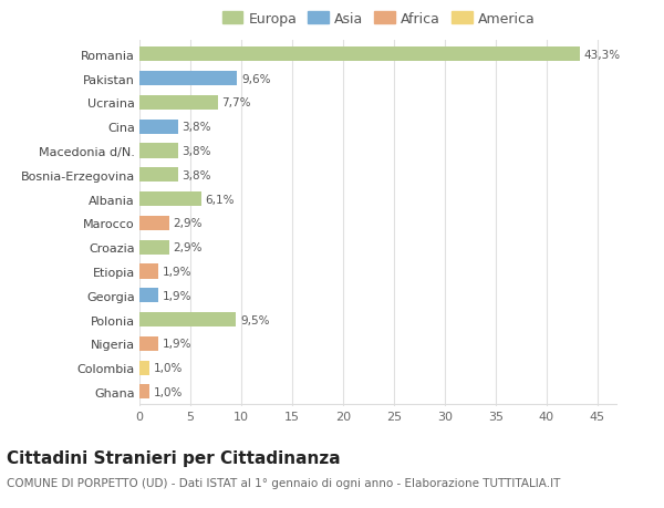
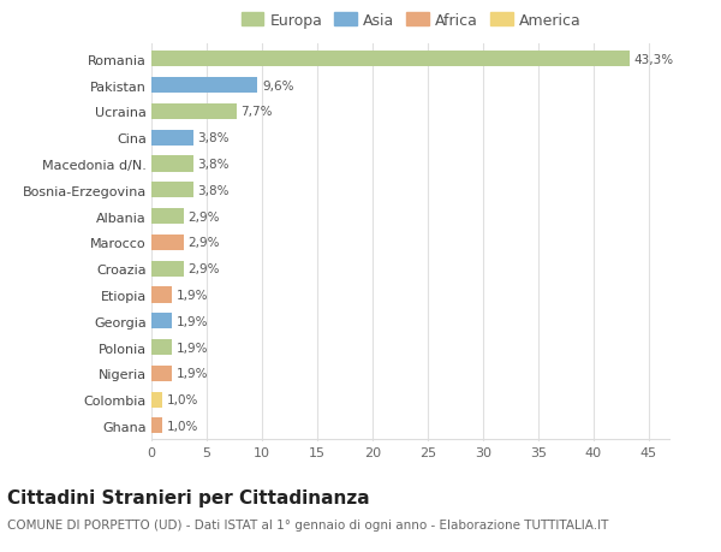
Albania: 6,1% -> 2,9%
Polonia: 9,5% -> 1,9%
